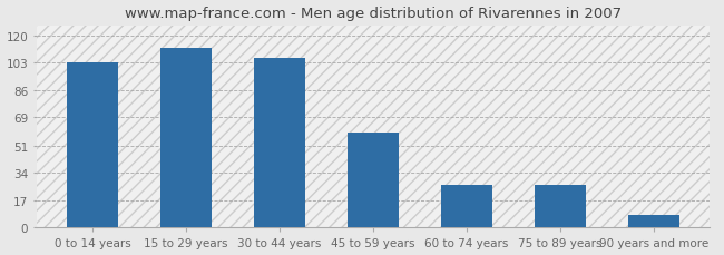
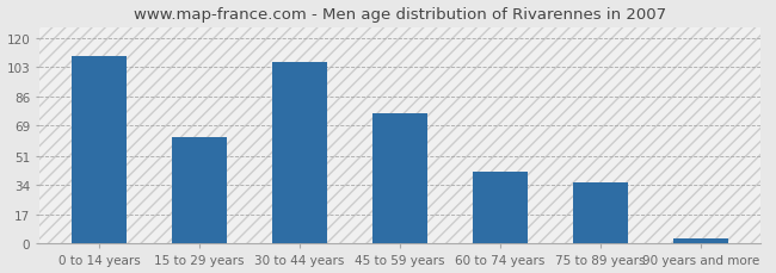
0 to 14 years: 103 -> 109
15 to 29 years: 112 -> 62
45 to 59 years: 59 -> 76
60 to 74 years: 27 -> 42
75 to 89 years: 27 -> 36
90 years and more: 8 -> 3
